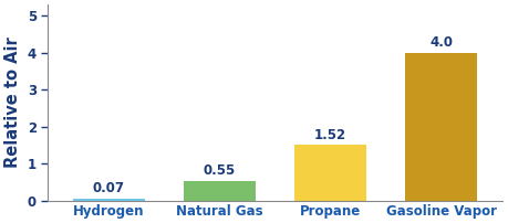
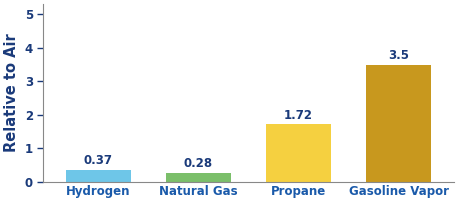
Hydrogen: 0.07 -> 0.37
Natural Gas: 0.55 -> 0.28
Propane: 1.52 -> 1.72
Gasoline Vapor: 4.0 -> 3.5
